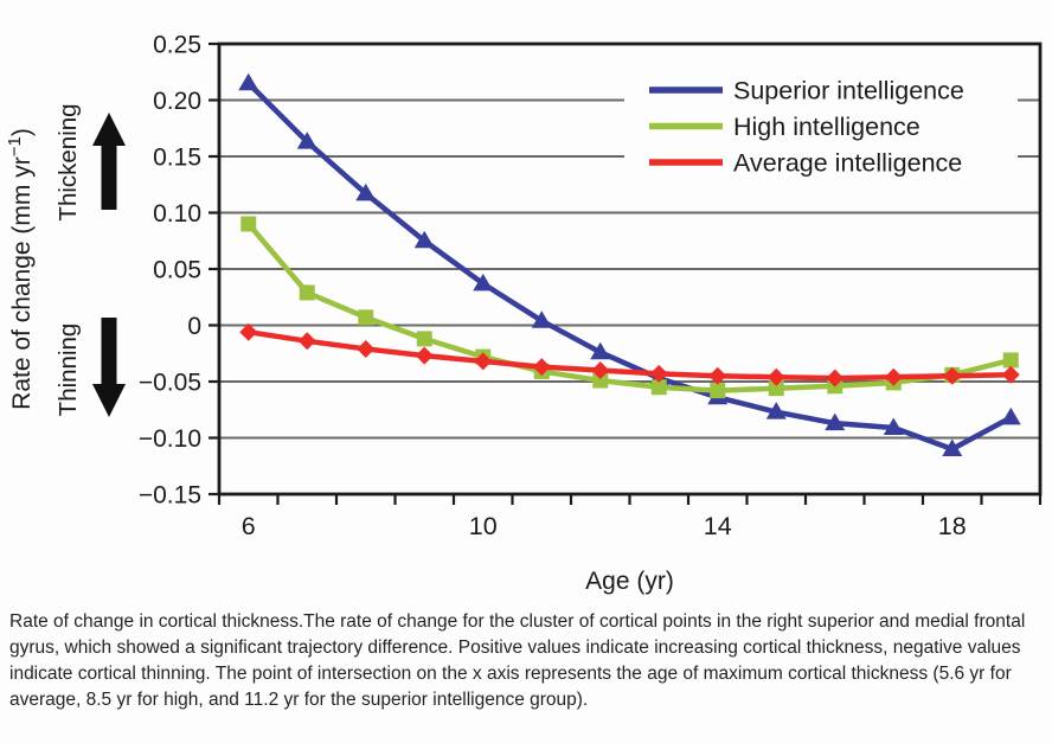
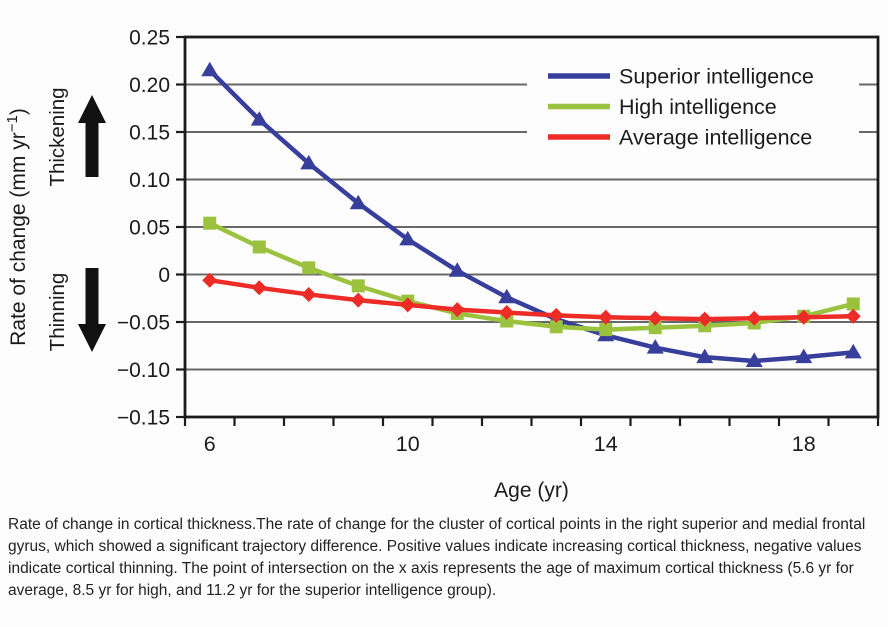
High intelligence/6: 0.09 -> 0.05
Superior intelligence/18: -0.11 -> -0.09
